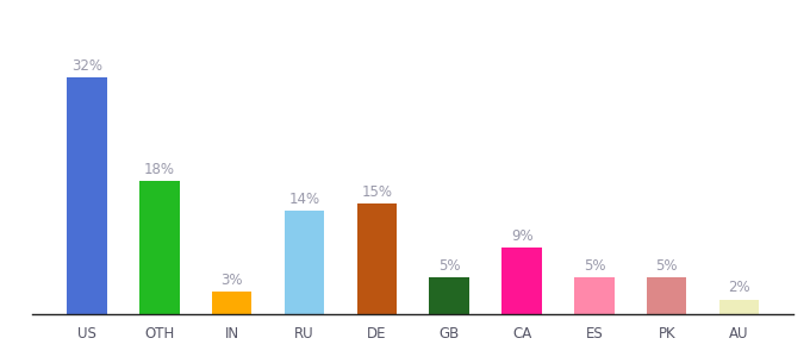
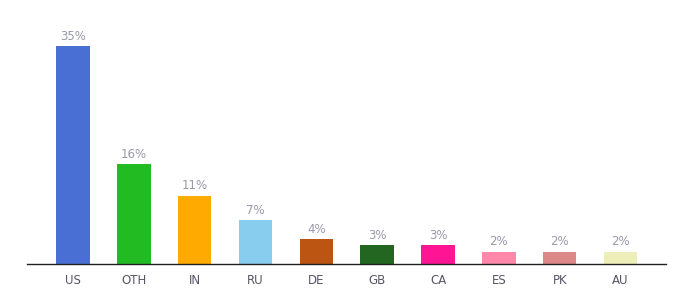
US: 32% -> 35%
OTH: 18% -> 16%
IN: 3% -> 11%
RU: 14% -> 7%
DE: 15% -> 4%
GB: 5% -> 3%
CA: 9% -> 3%
ES: 5% -> 2%
PK: 5% -> 2%
